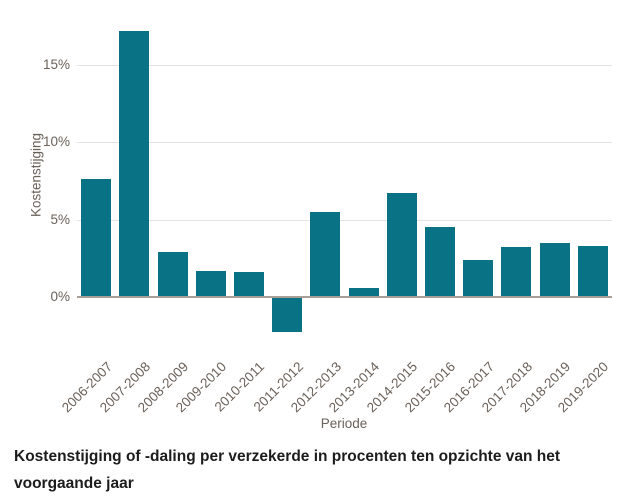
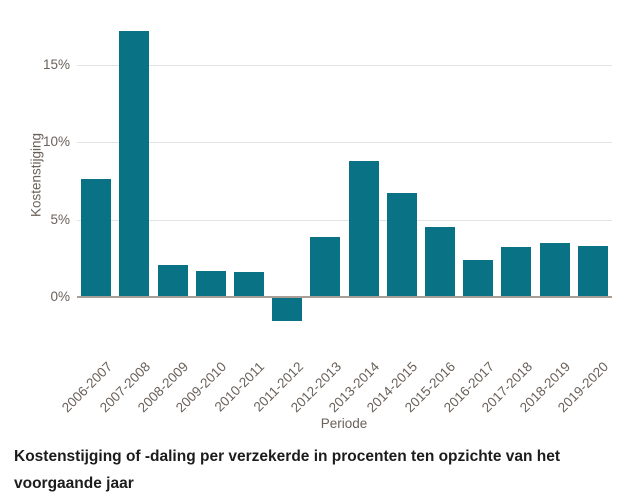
2008-2009: 2.9% -> 2.1%
2011-2012: -2.2% -> -1.5%
2012-2013: 5.5% -> 3.9%
2013-2014: 0.6% -> 8.8%
